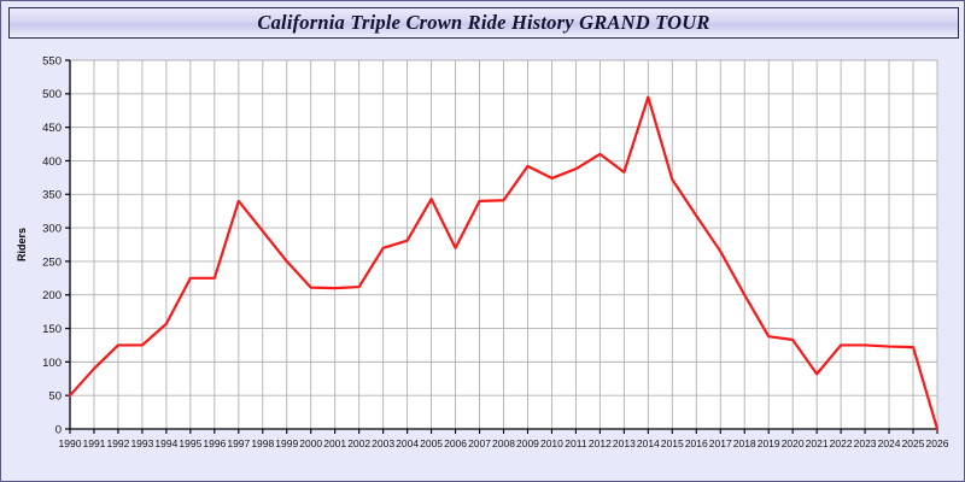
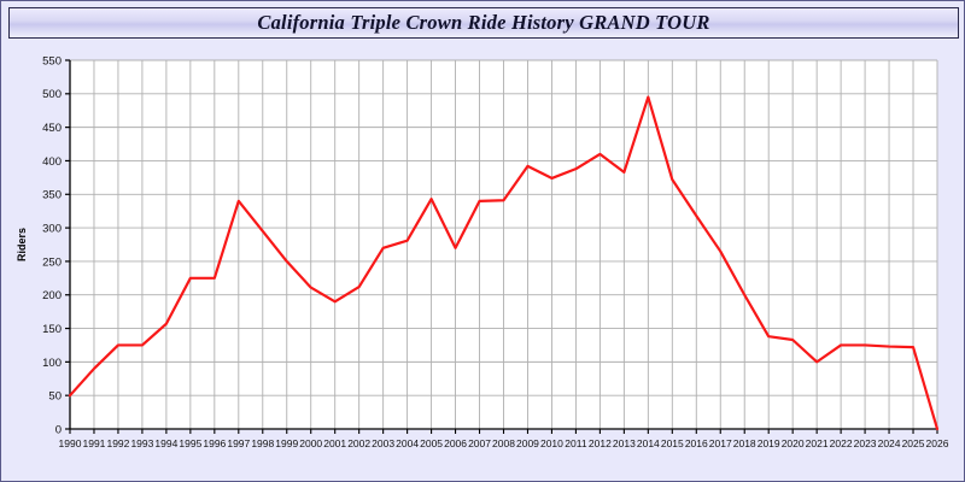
2001: 210 -> 190
2021: 80 -> 100
